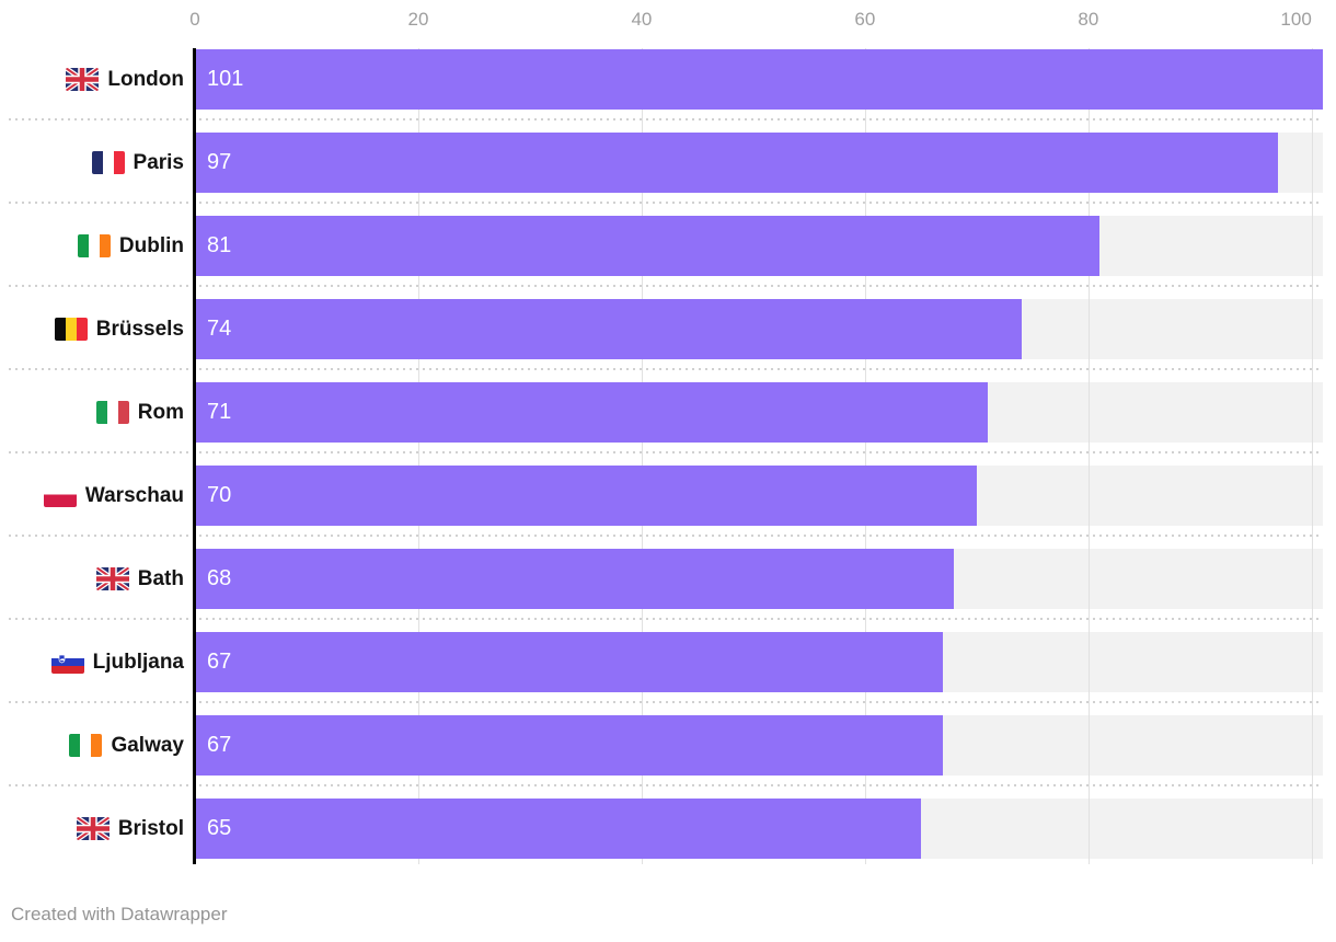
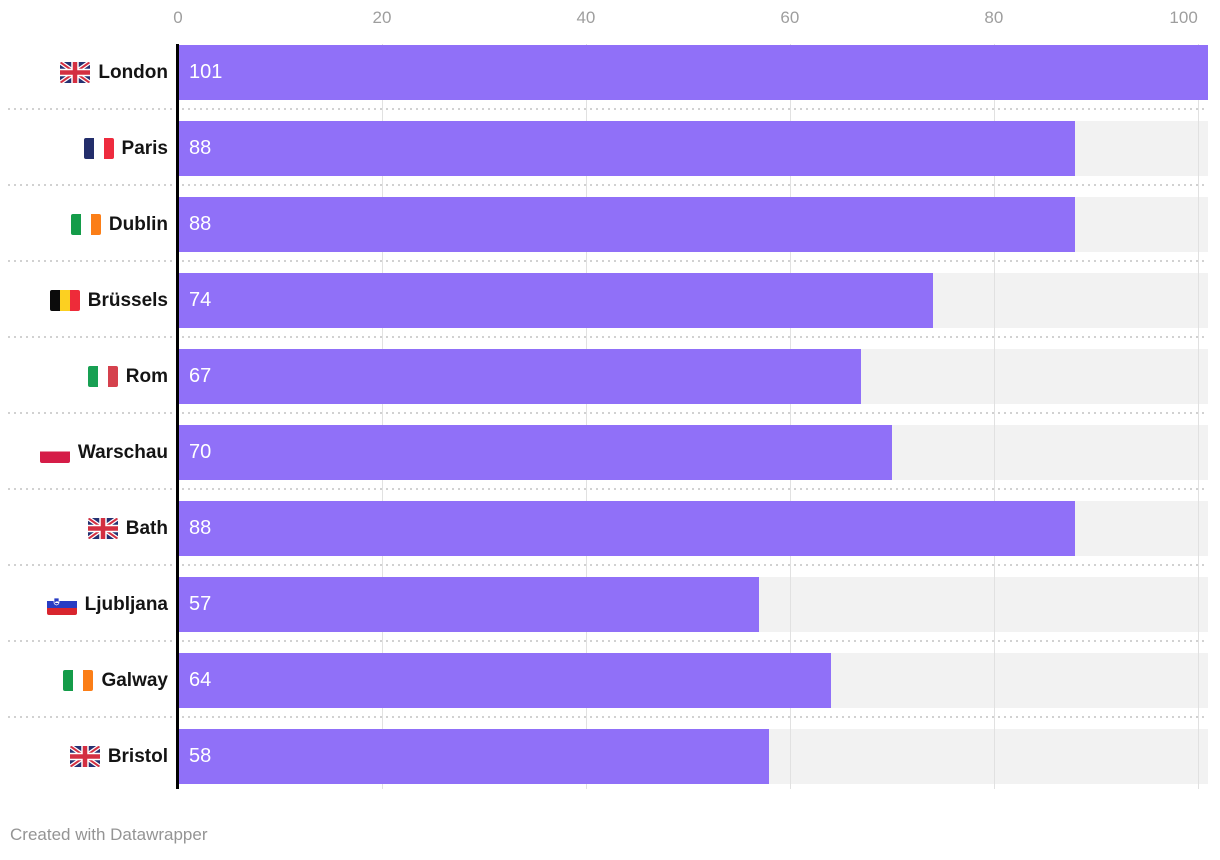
Paris: 97 -> 88
Dublin: 81 -> 88
Rom: 71 -> 67
Bath: 68 -> 88
Ljubljana: 67 -> 57
Galway: 67 -> 64
Bristol: 65 -> 58
